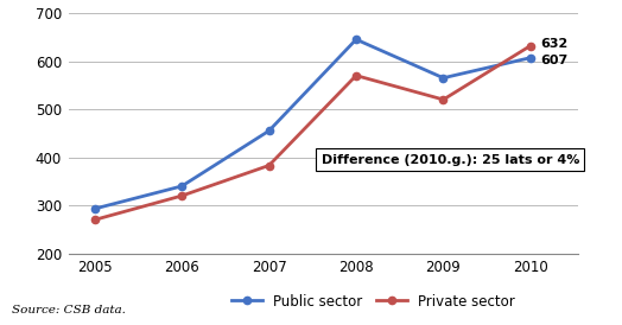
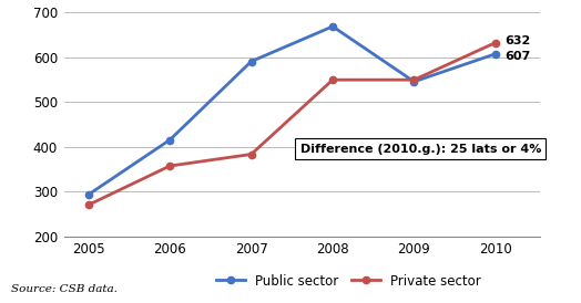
Public sector/2006: 340 -> 415
Private sector/2006: 320 -> 357
Public sector/2007: 455 -> 590
Public sector/2008: 645 -> 668
Private sector/2008: 570 -> 549
Public sector/2009: 565 -> 545
Private sector/2009: 520 -> 549
